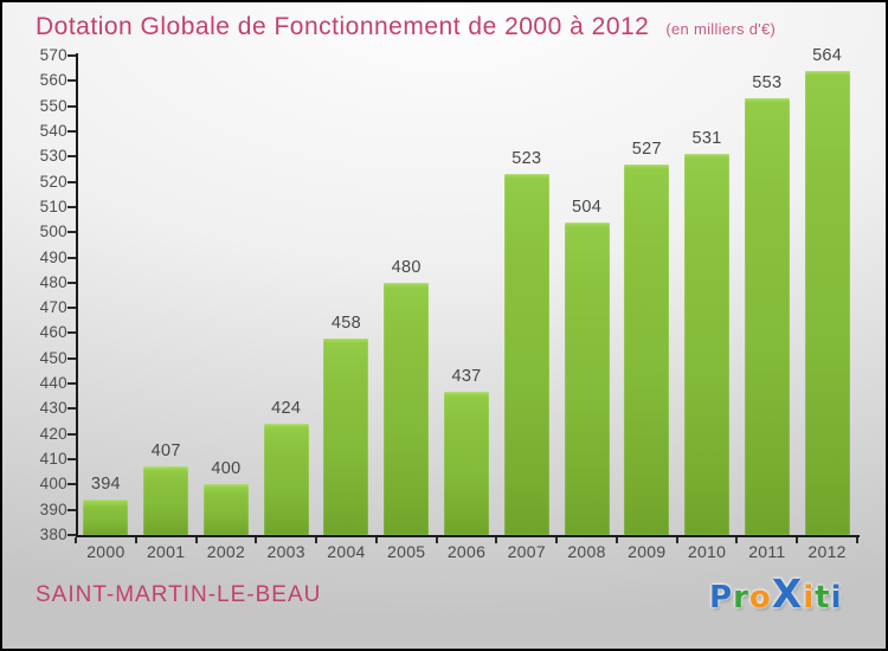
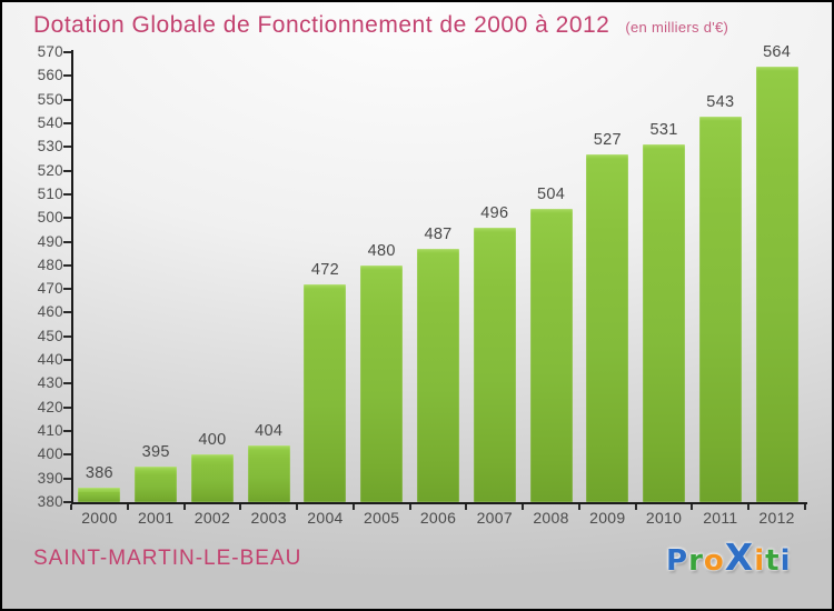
2000: 394 -> 386
2001: 407 -> 395
2003: 424 -> 404
2004: 458 -> 472
2006: 437 -> 487
2007: 523 -> 496
2011: 553 -> 543
